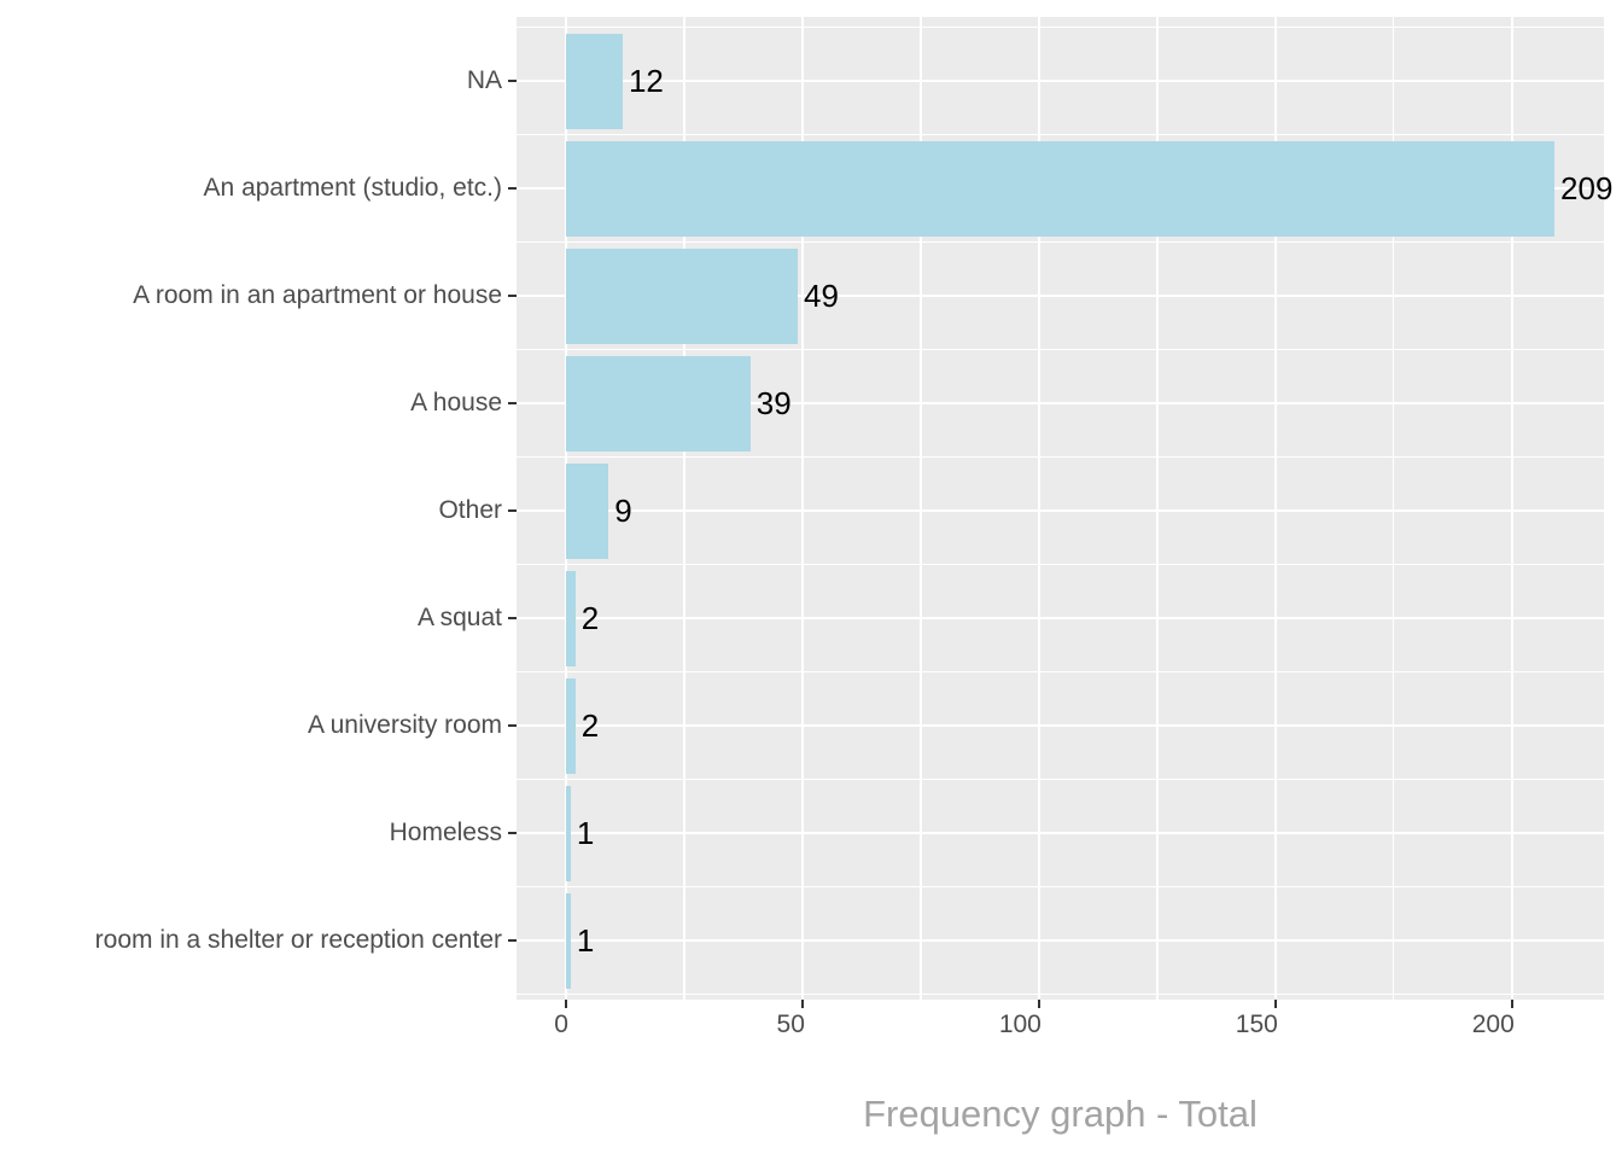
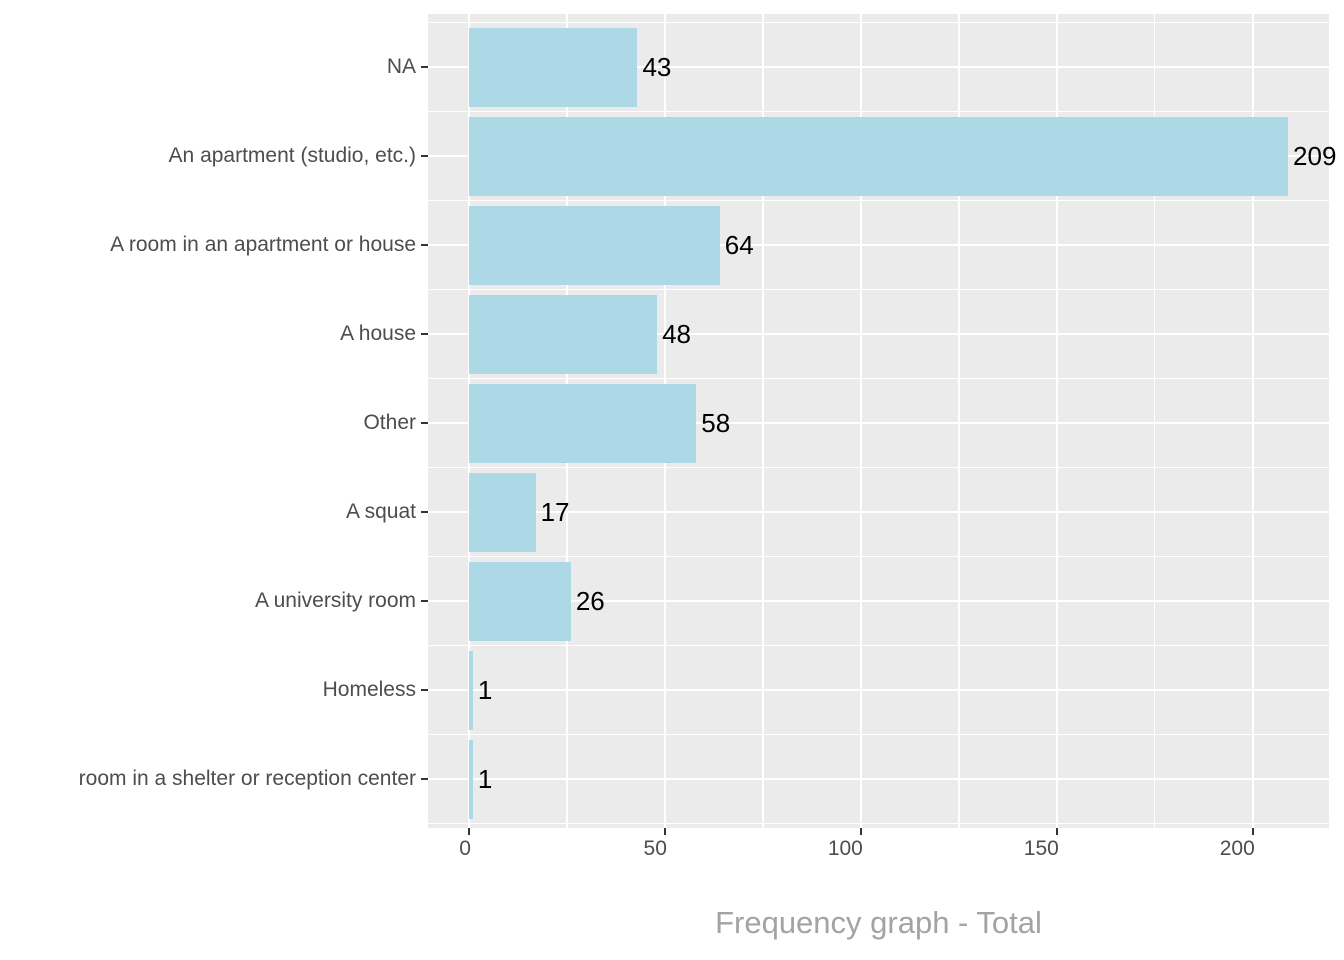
NA: 12 -> 43
A room in an apartment or house: 49 -> 64
A house: 39 -> 48
Other: 9 -> 58
A squat: 2 -> 17
A university room: 2 -> 26
